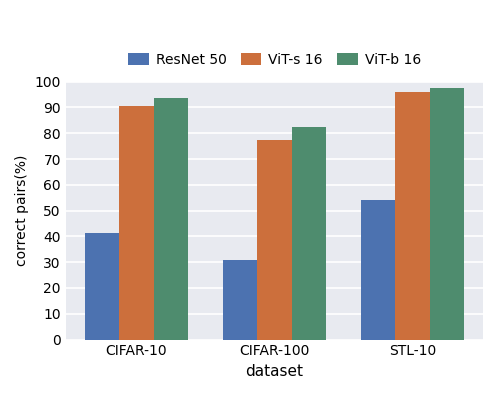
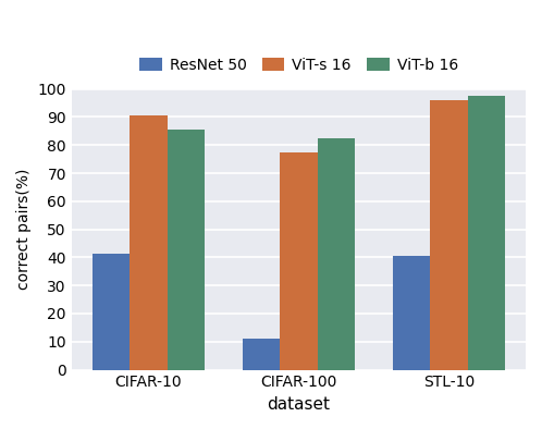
ViT-b 16/CIFAR-10: 93.5 -> 85.5
ResNet 50/CIFAR-100: 31.0 -> 11.0
ResNet 50/STL-10: 54.0 -> 40.5
